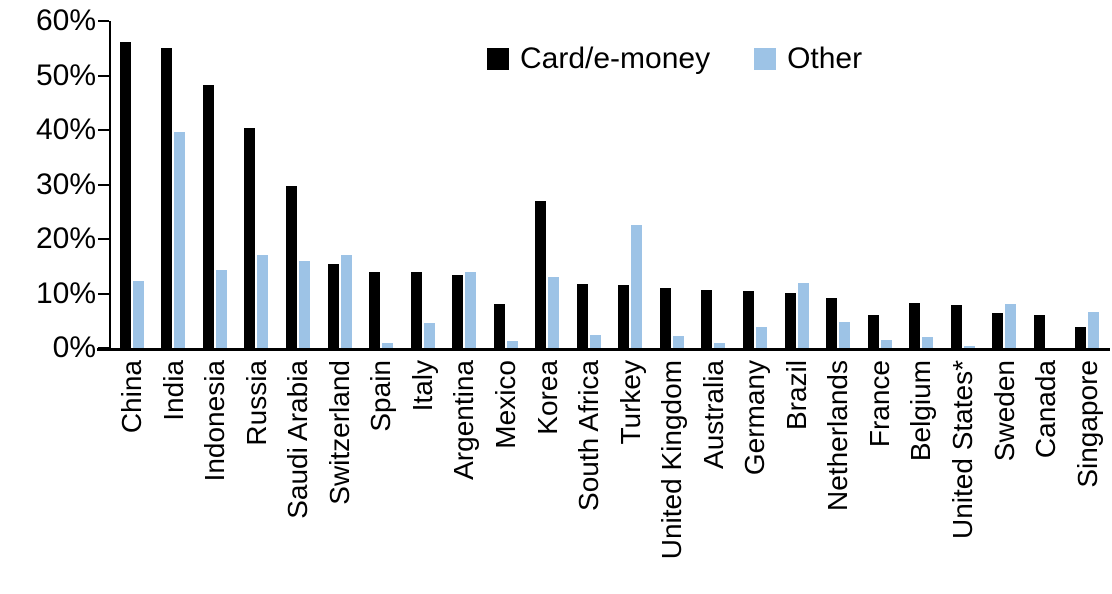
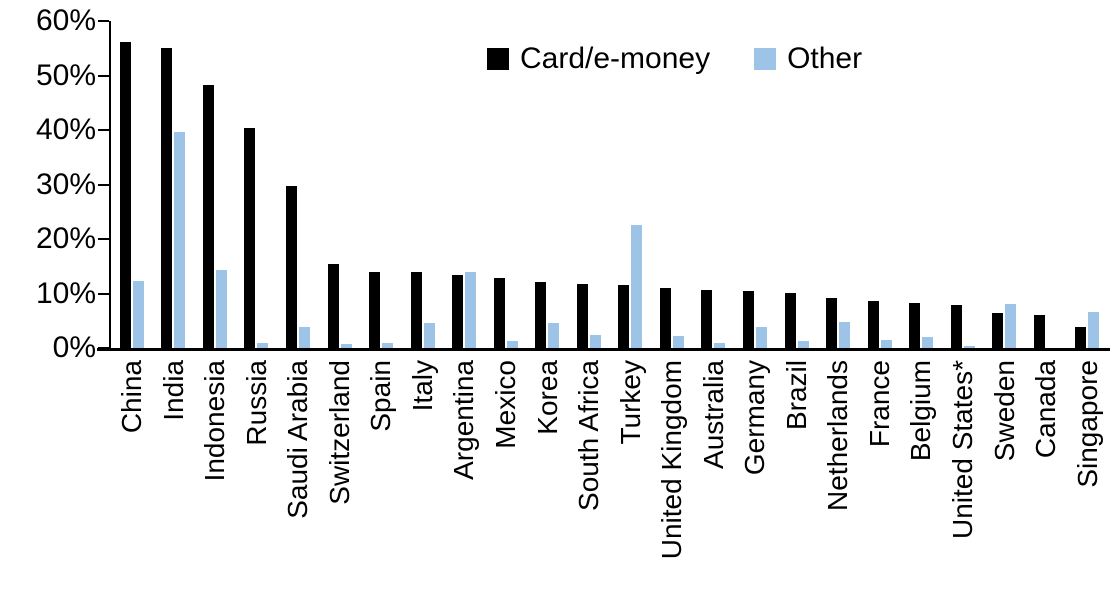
Other/Russia: 17% -> 1%
Other/Saudi Arabia: 16% -> 4%
Other/Switzerland: 17% -> 1%
Card/e-money/Mexico: 8% -> 13%
Card/e-money/Korea: 27% -> 12%
Other/Korea: 13% -> 4%
Other/Brazil: 12% -> 1%
Card/e-money/France: 6% -> 9%
